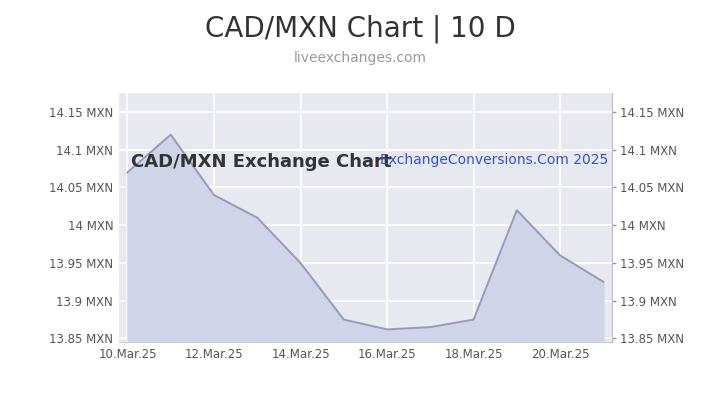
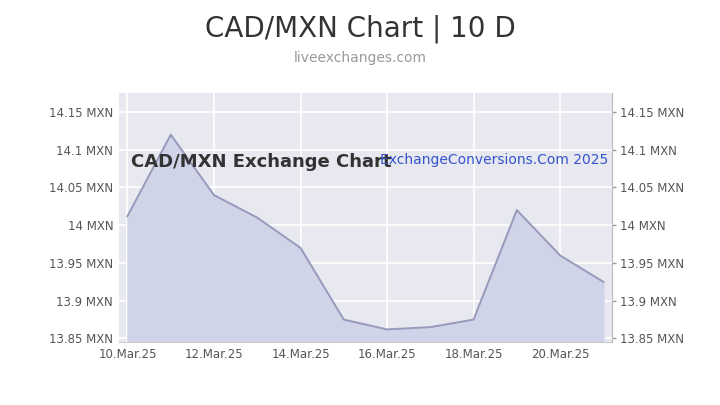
10.Mar.25: 14.070 MXN -> 14.012 MXN
14.Mar.25: 13.950 MXN -> 13.970 MXN
